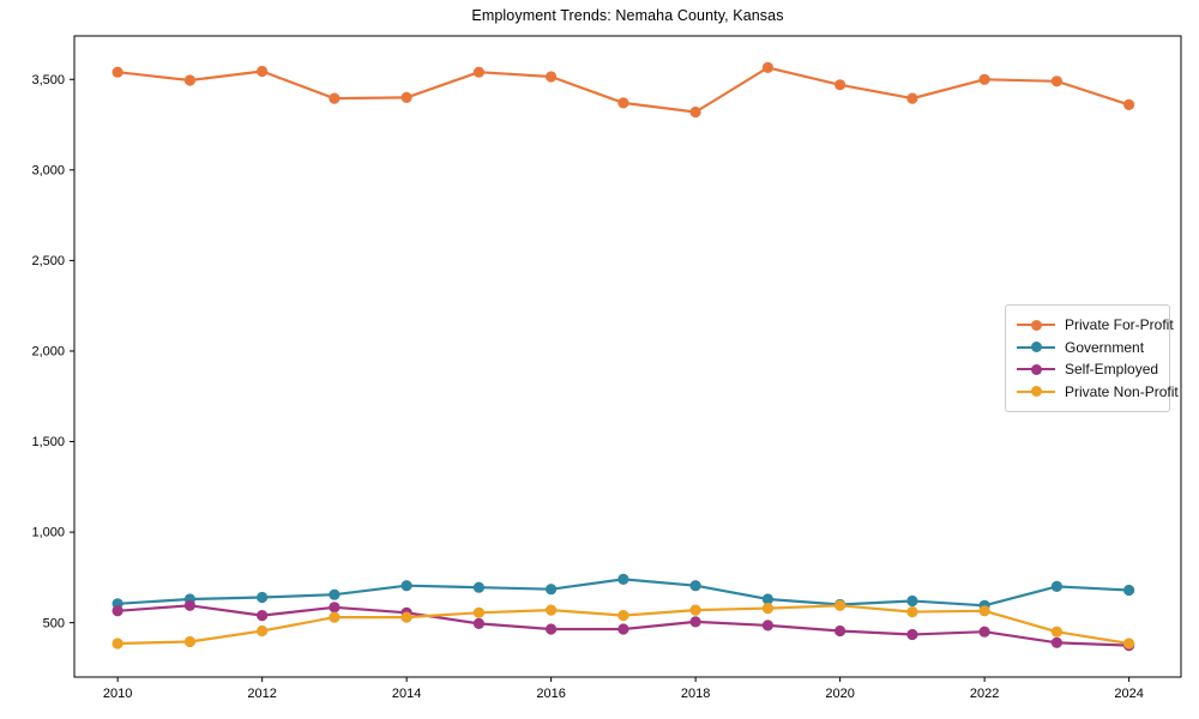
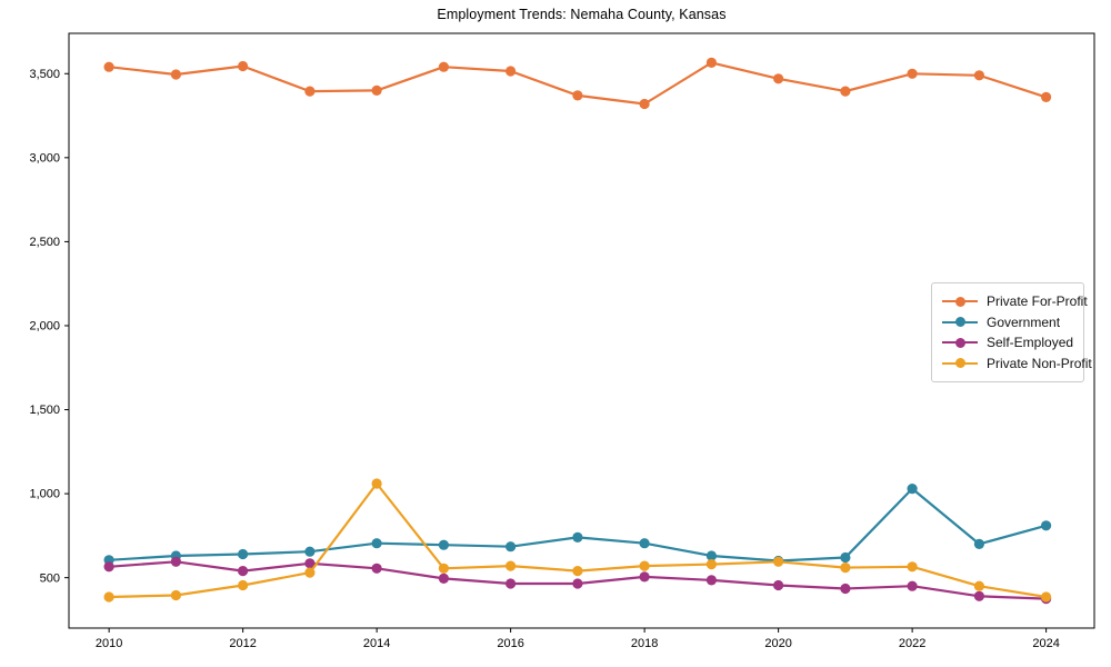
Private Non-Profit/2014: 530 -> 1060
Government/2022: 600 -> 1030
Government/2024: 680 -> 810
